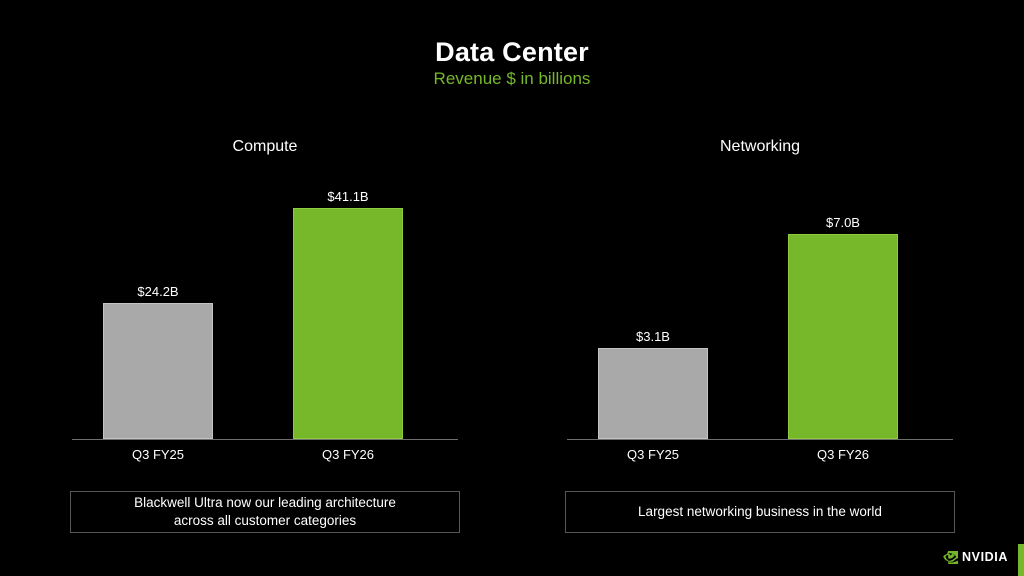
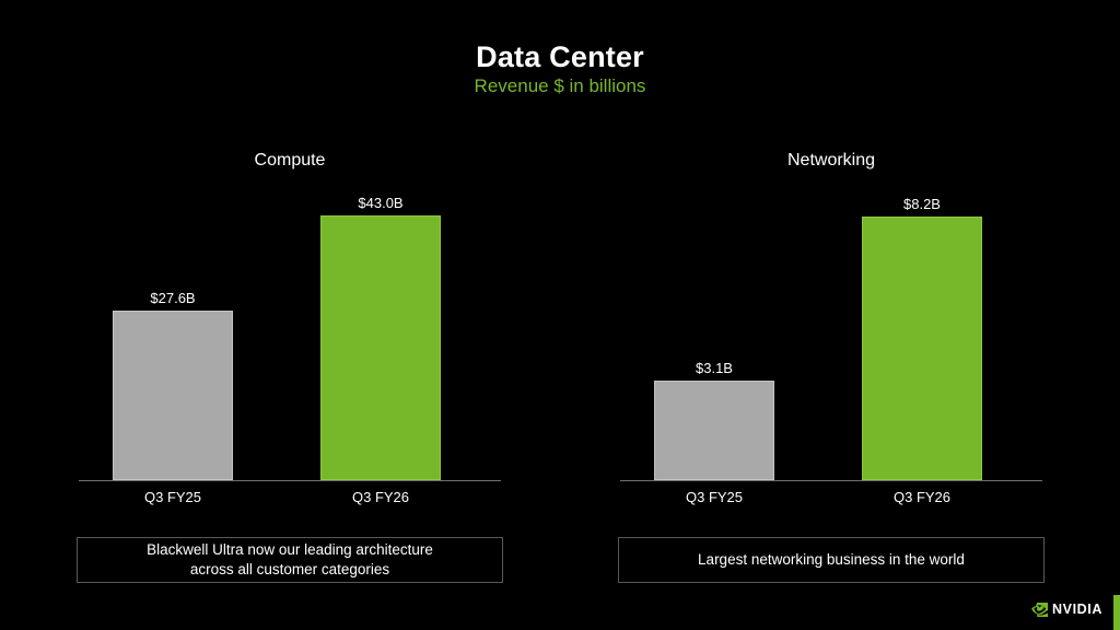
Compute/Q3 FY25: $24.2B -> $27.6B
Compute/Q3 FY26: $41.1B -> $43.0B
Networking/Q3 FY26: $7.0B -> $8.2B
